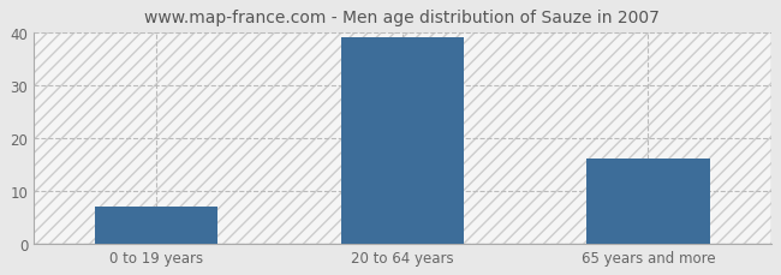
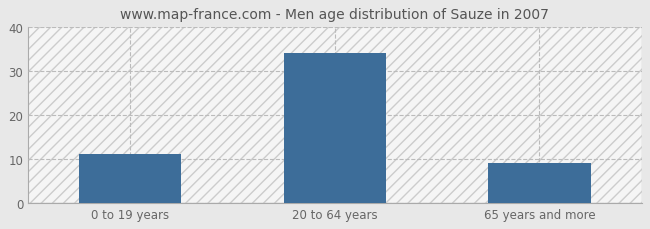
0 to 19 years: 7 -> 11
20 to 64 years: 39 -> 34
65 years and more: 16 -> 9
